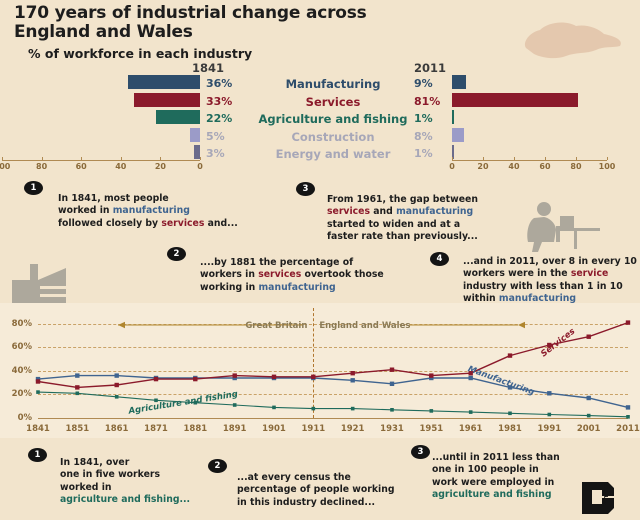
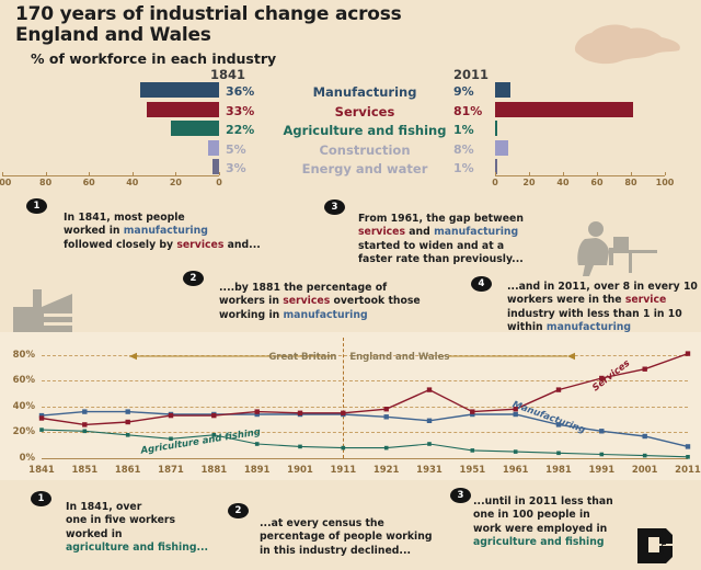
Agriculture and fishing/1881: 13 -> 18
Services/1931: 41 -> 53
Agriculture and fishing/1931: 7 -> 11
